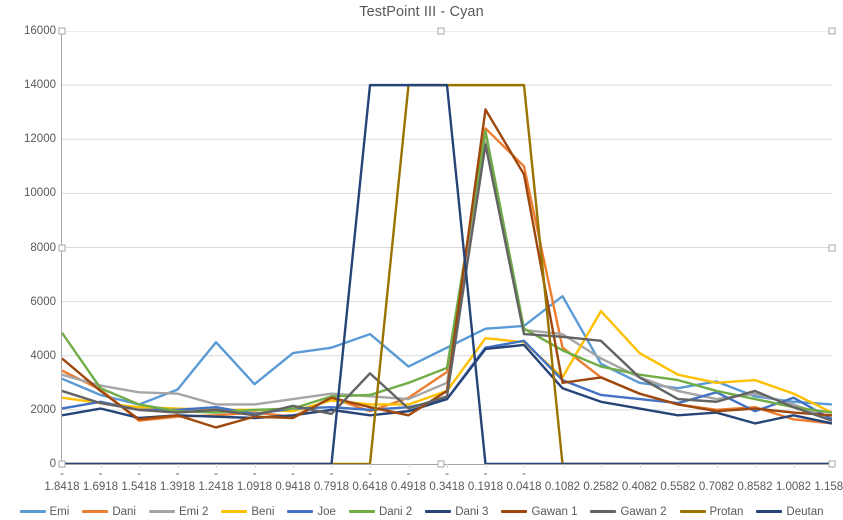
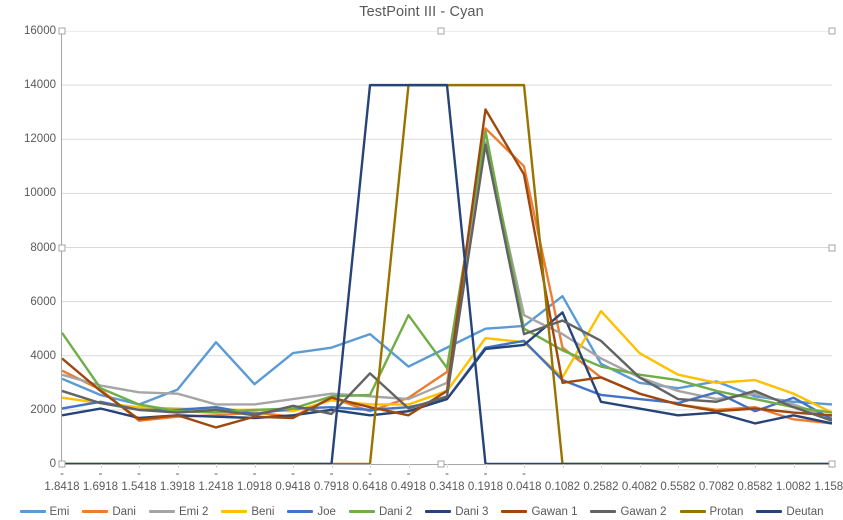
Dani 2/-0.4918: 3000 -> 5500
Emi 2/-0.0418: 5000 -> 5500
Dani 3/0.1082: 2800 -> 5600
Gawan 2/0.1082: 4700 -> 5300
